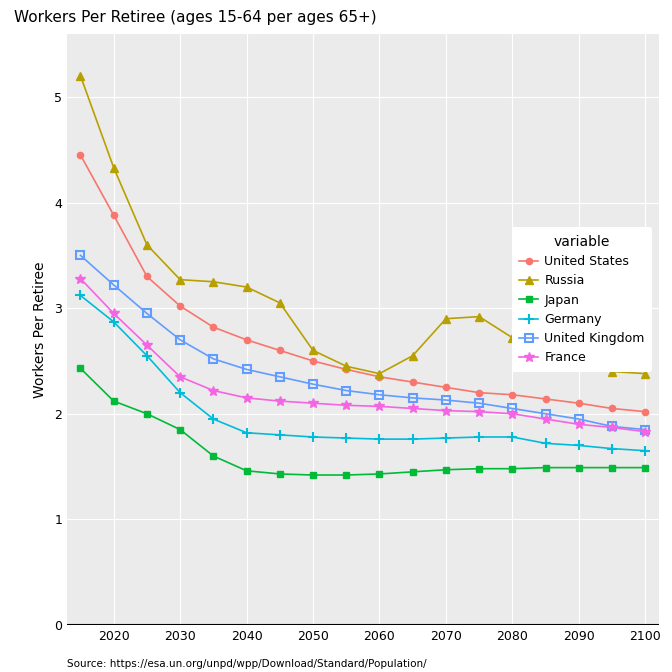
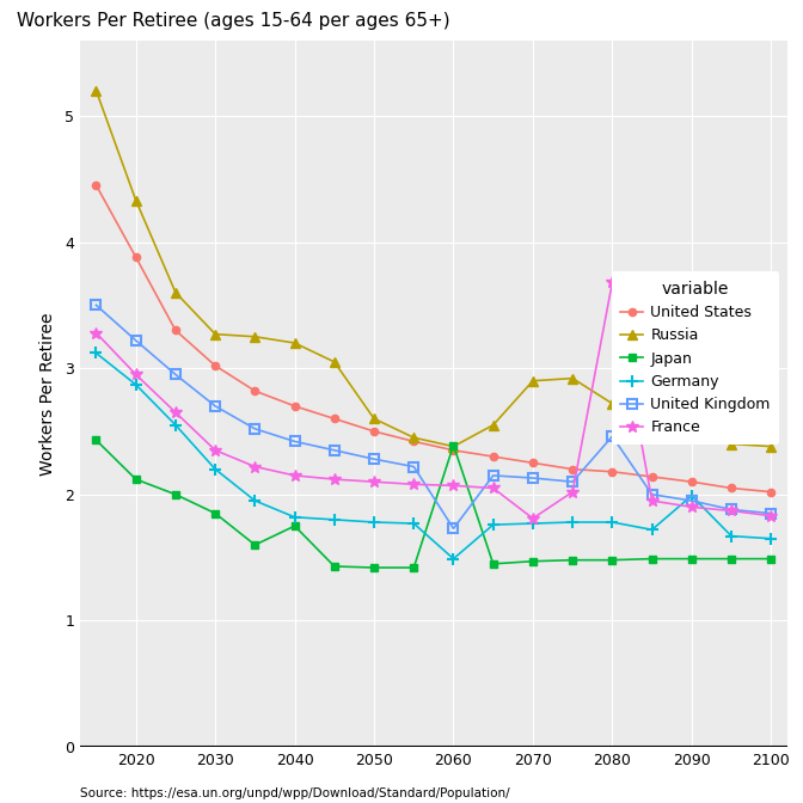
Japan/2040: 1.46 -> 1.75
Japan/2060: 1.43 -> 2.39
Germany/2060: 1.76 -> 1.49
United Kingdom/2060: 2.18 -> 1.73
France/2070: 2.03 -> 1.81
United Kingdom/2080: 2.05 -> 2.46
France/2080: 2.00 -> 3.68
Germany/2090: 1.70 -> 1.99
